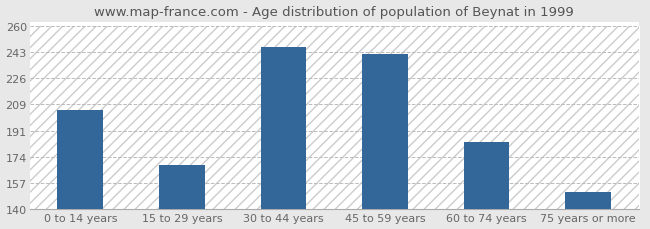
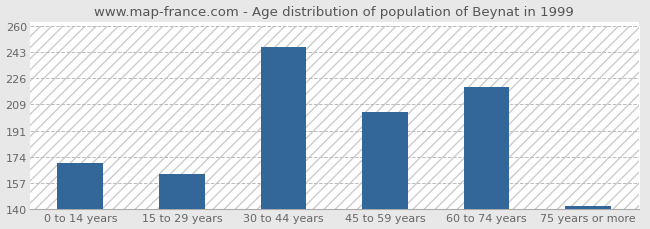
0 to 14 years: 205 -> 170
15 to 29 years: 169 -> 163
45 to 59 years: 242 -> 204
60 to 74 years: 184 -> 220
75 years or more: 151 -> 142
